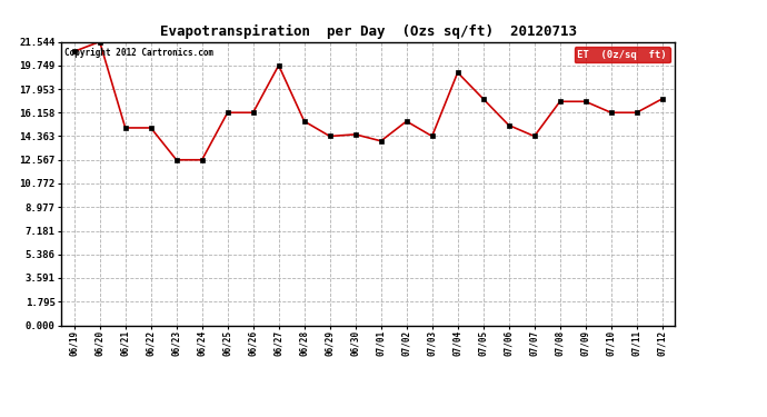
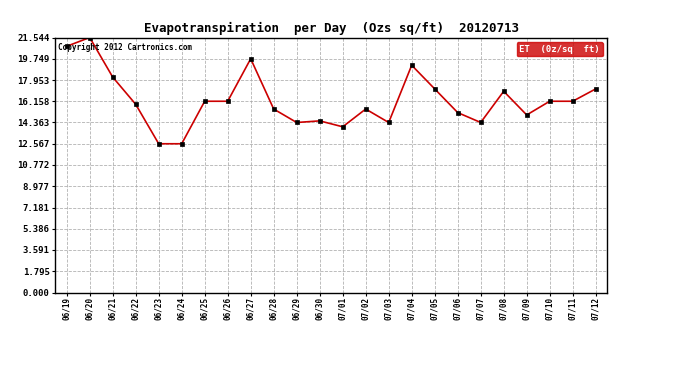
06/21: 15.0 -> 18.2
06/22: 15.0 -> 15.9
07/09: 17.0 -> 15.0
